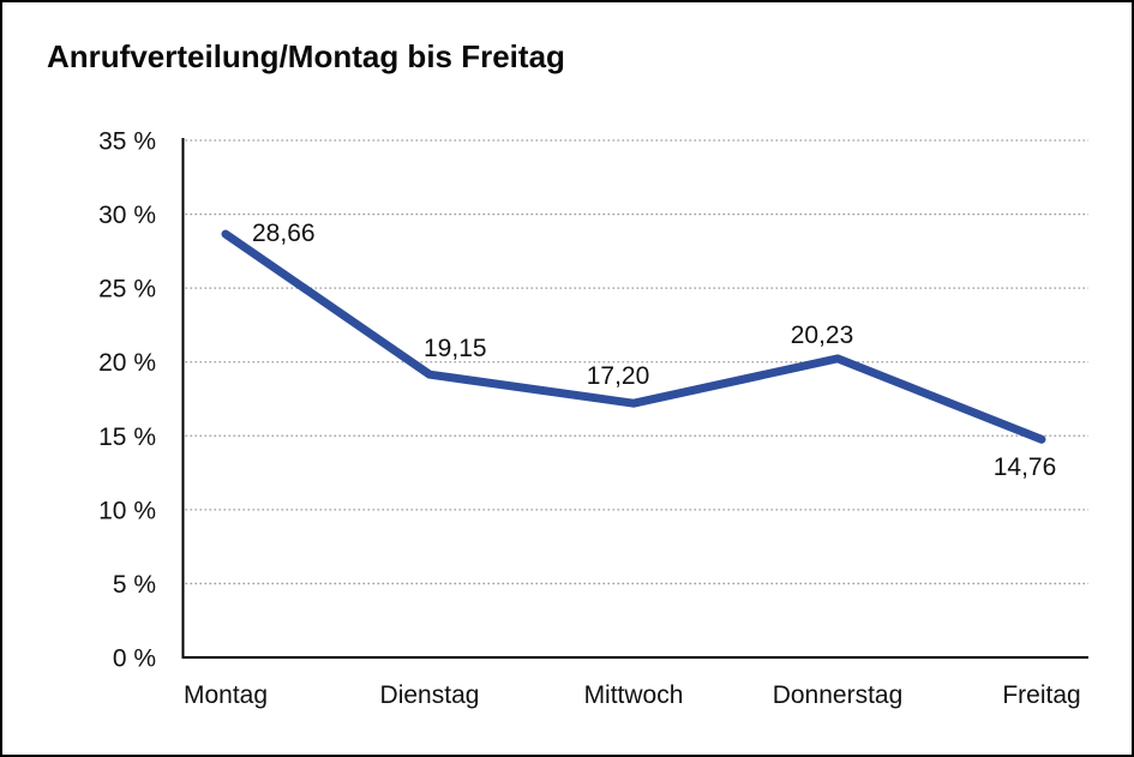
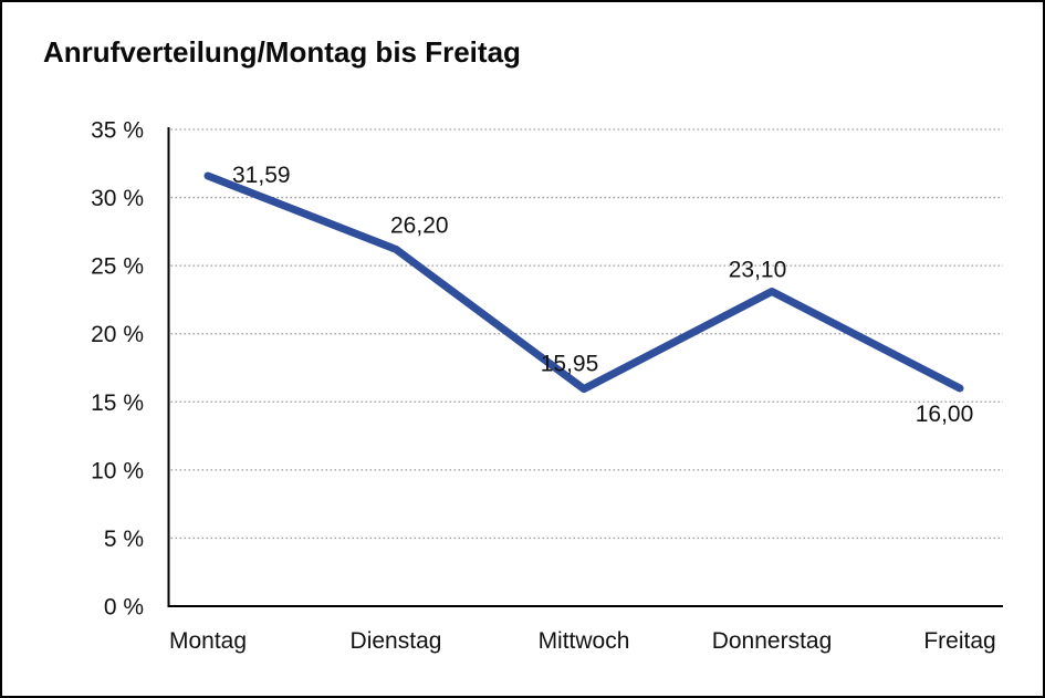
Montag: 28,66 -> 31,59
Dienstag: 19,15 -> 26,20
Mittwoch: 17,20 -> 15,95
Donnerstag: 20,23 -> 23,10
Freitag: 14,76 -> 16,00
